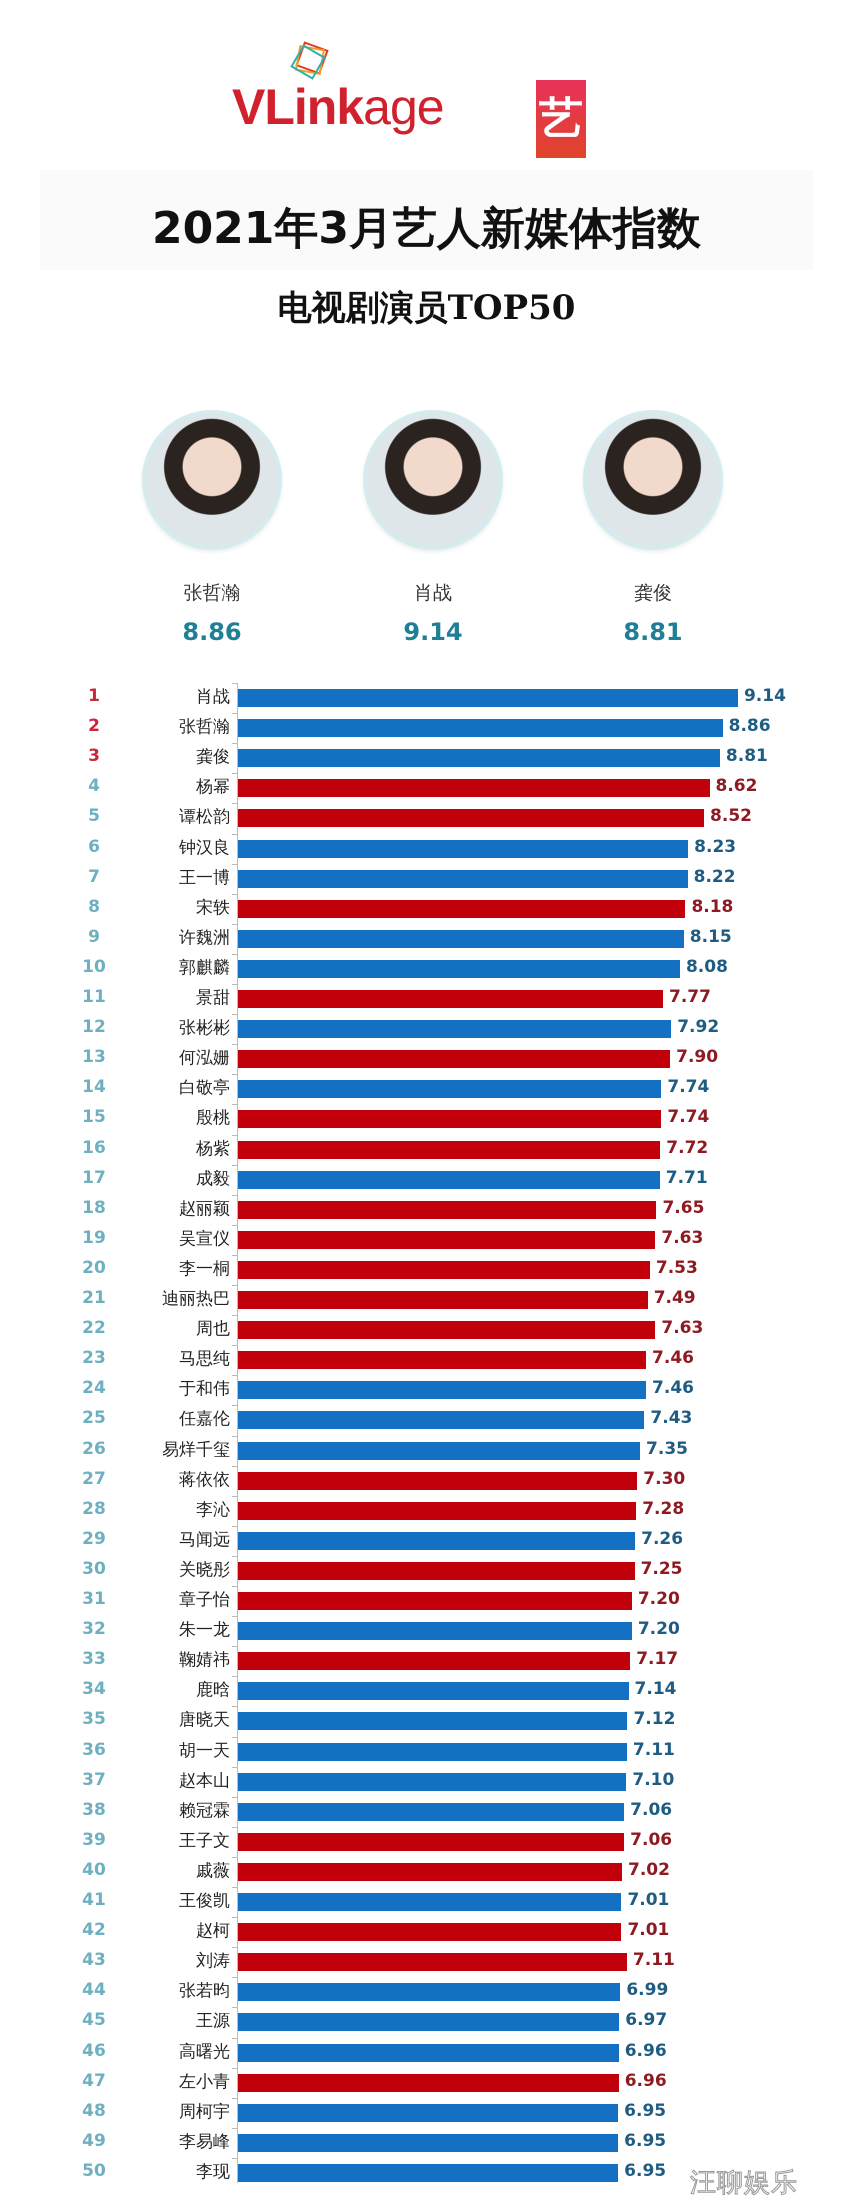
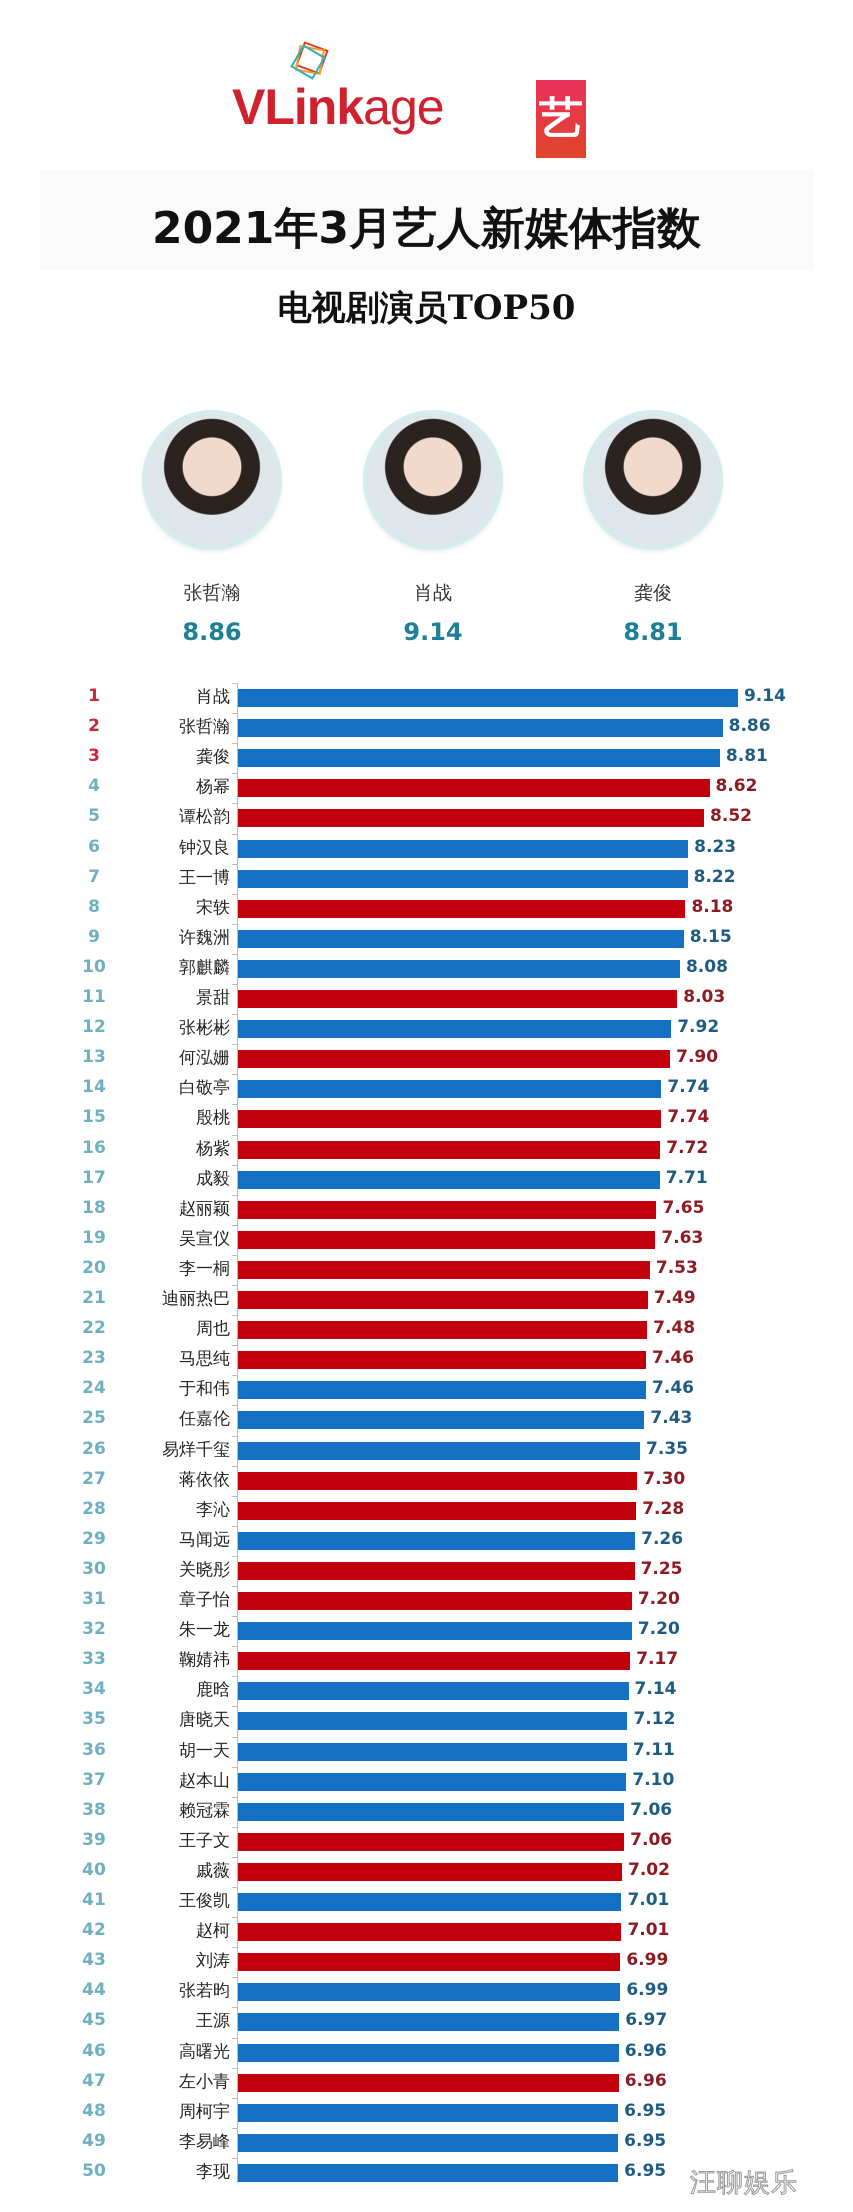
景甜: 7.77 -> 8.03
周也: 7.63 -> 7.48
刘涛: 7.11 -> 6.99
